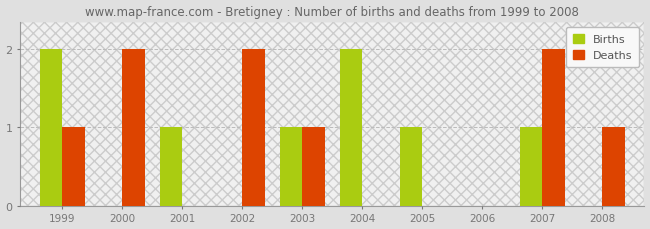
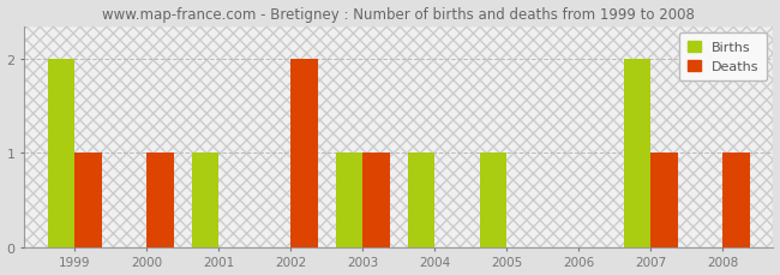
Deaths/2000: 2 -> 1
Births/2004: 2 -> 1
Births/2007: 1 -> 2
Deaths/2007: 2 -> 1
